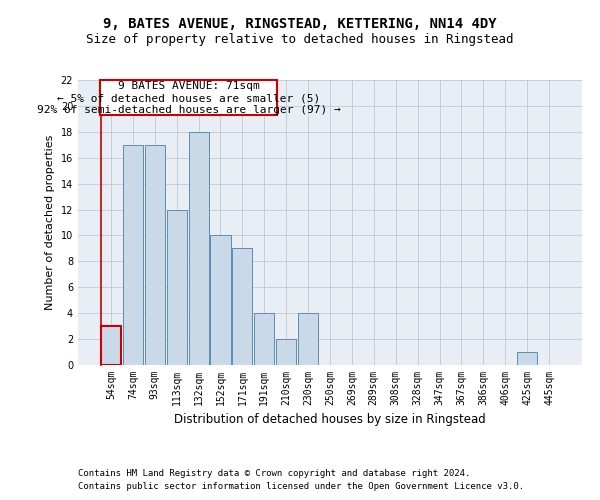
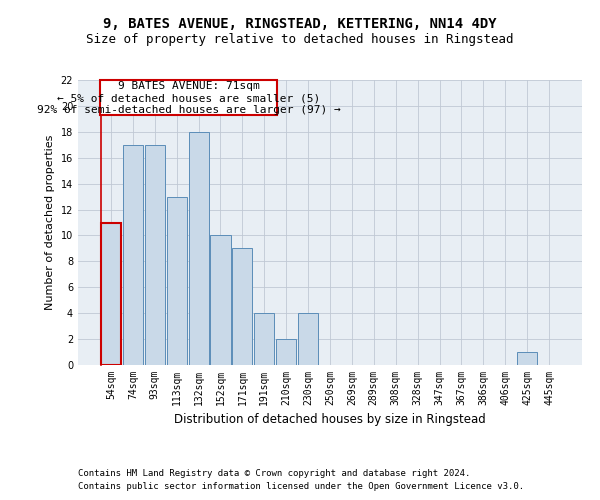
54sqm: 3 -> 11
113sqm: 12 -> 13
